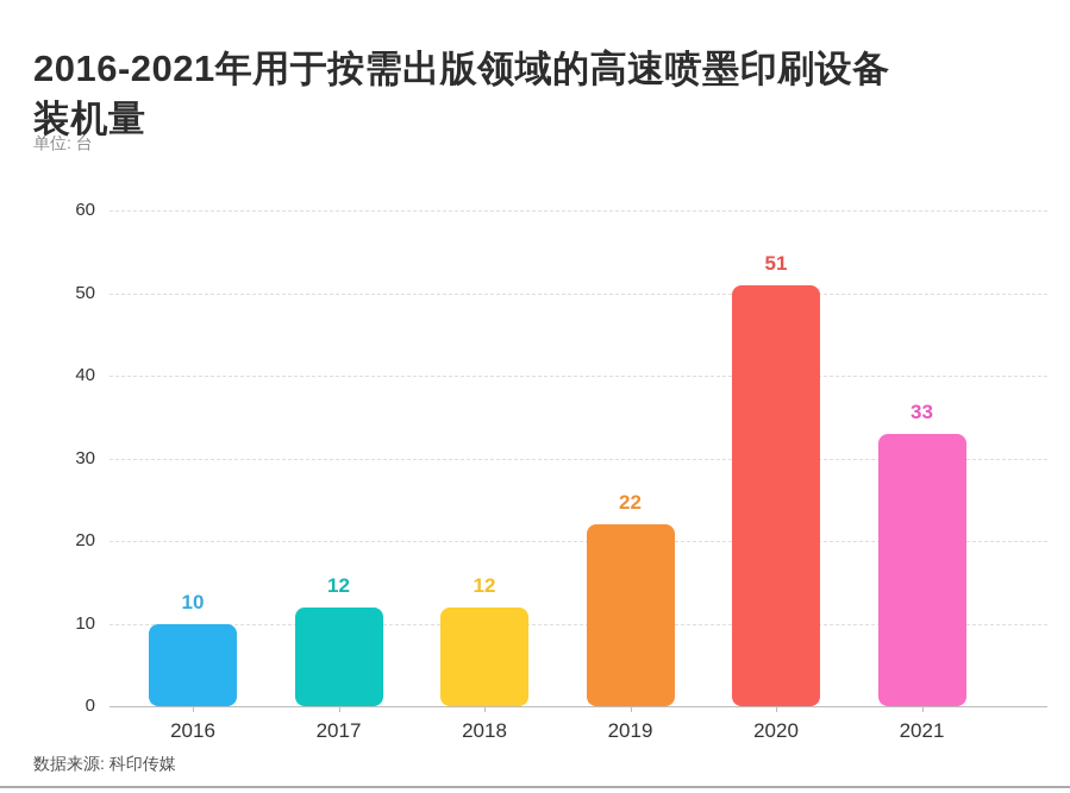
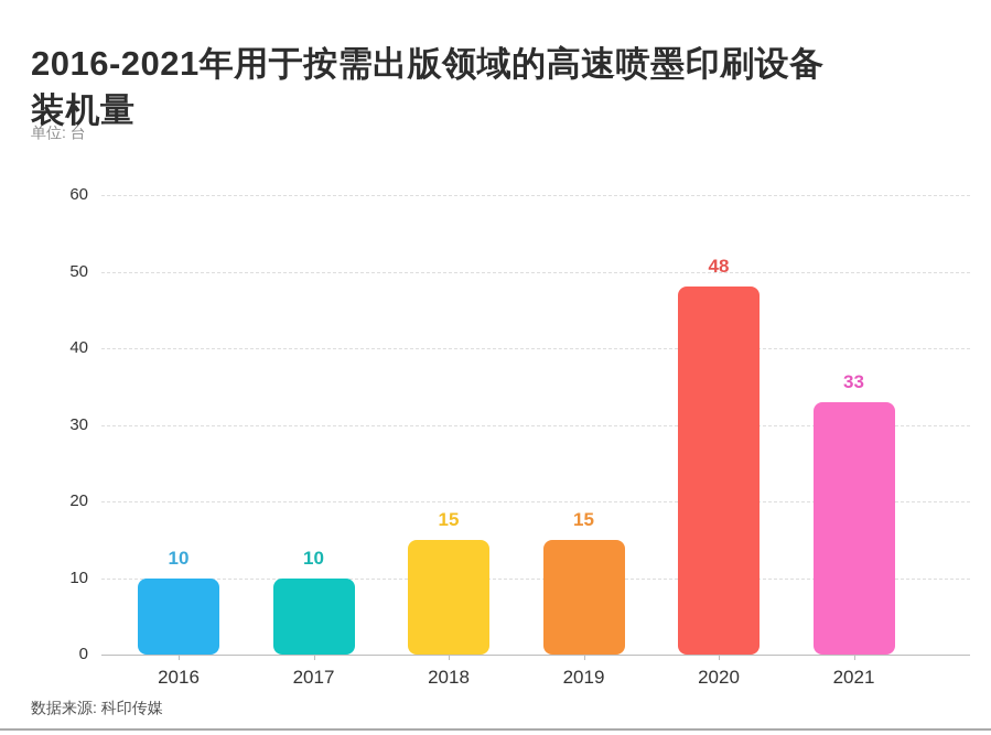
2017: 12 -> 10
2018: 12 -> 15
2019: 22 -> 15
2020: 51 -> 48
